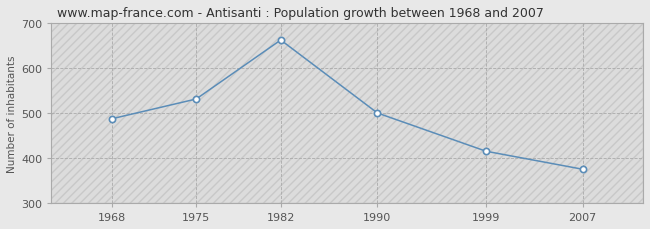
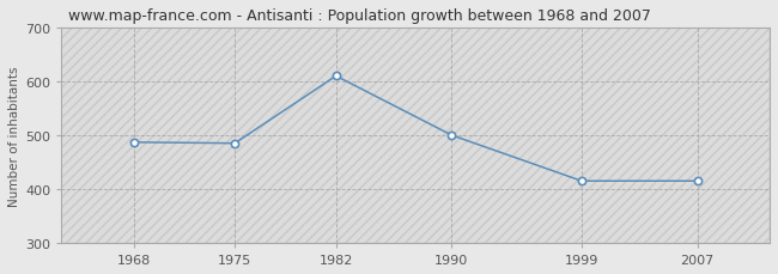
1975: 531 -> 485
1982: 662 -> 610
2007: 375 -> 415
